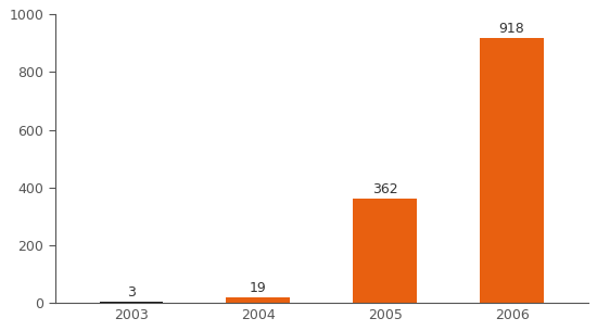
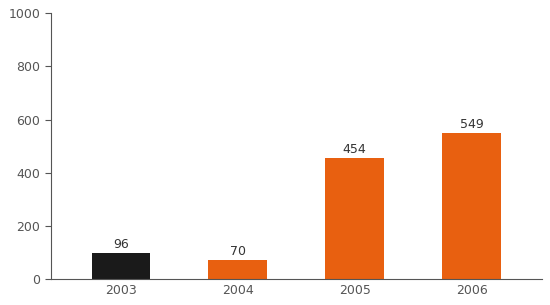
2003: 3 -> 96
2004: 19 -> 70
2005: 362 -> 454
2006: 918 -> 549
